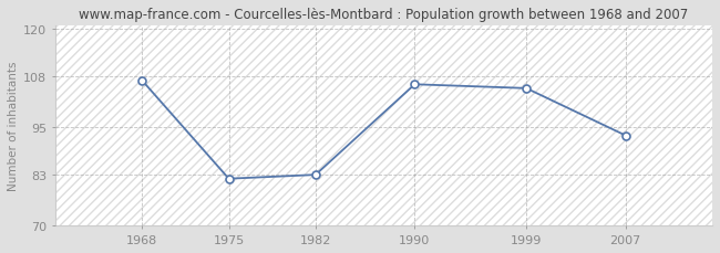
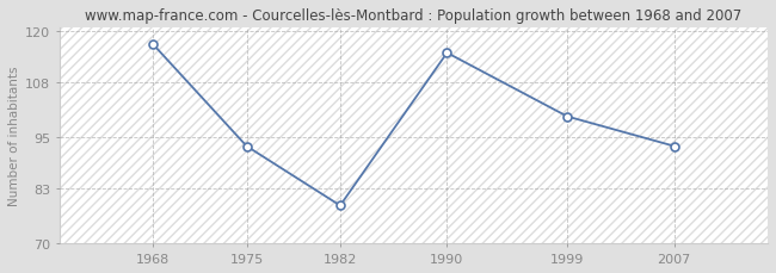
1968: 107 -> 117
1975: 82 -> 93
1982: 83 -> 79
1990: 106 -> 115
1999: 105 -> 100
